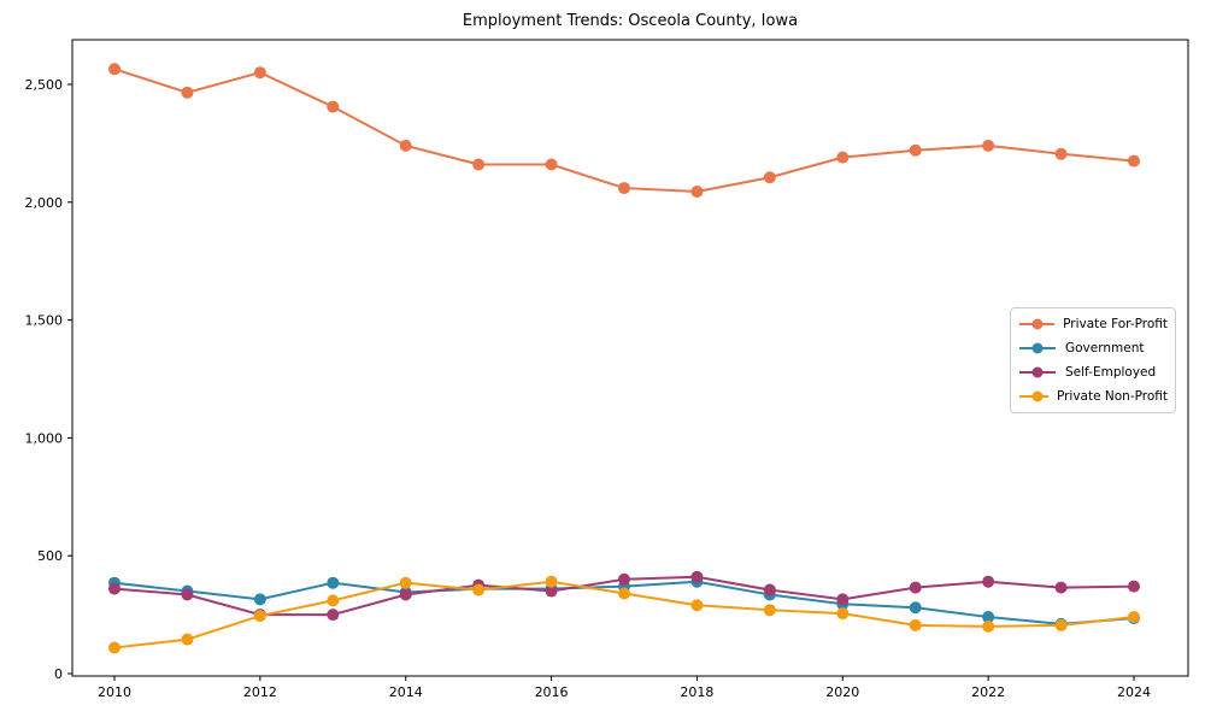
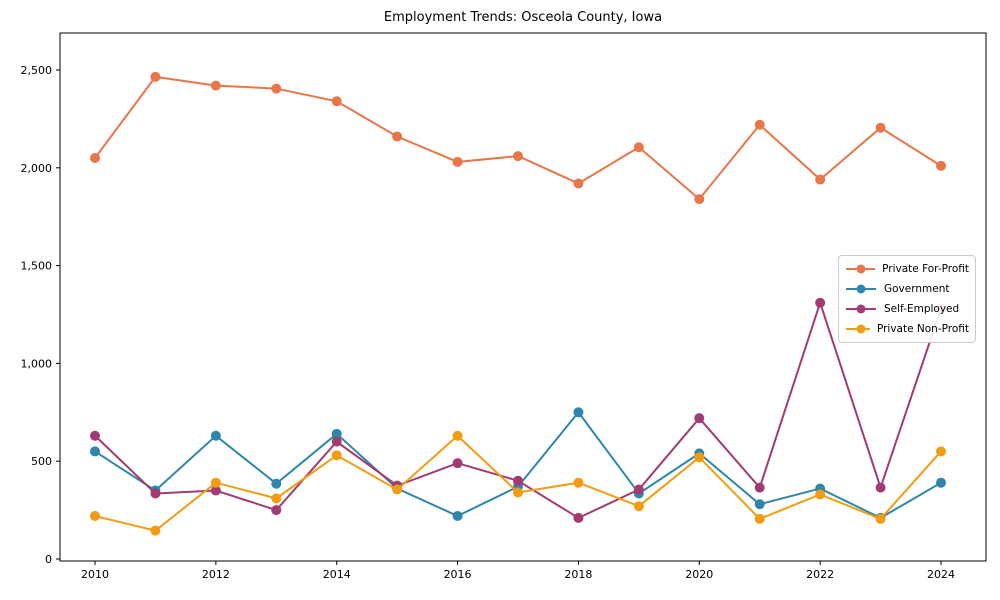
Private For-Profit/2010: 2560 -> 2050
Government/2010: 380 -> 550
Self-Employed/2010: 360 -> 630
Private Non-Profit/2010: 110 -> 220
Private For-Profit/2012: 2550 -> 2420
Government/2012: 320 -> 630
Self-Employed/2012: 250 -> 350
Private Non-Profit/2012: 240 -> 390
Private For-Profit/2014: 2240 -> 2340
Government/2014: 340 -> 640
Self-Employed/2014: 340 -> 600
Private Non-Profit/2014: 380 -> 530
Private For-Profit/2016: 2160 -> 2030
Government/2016: 360 -> 220
Self-Employed/2016: 350 -> 490
Private Non-Profit/2016: 390 -> 630
Private For-Profit/2018: 2040 -> 1920
Government/2018: 390 -> 750
Self-Employed/2018: 410 -> 210
Private Non-Profit/2018: 290 -> 390
Private For-Profit/2020: 2190 -> 1840
Government/2020: 300 -> 540
Self-Employed/2020: 320 -> 720
Private Non-Profit/2020: 260 -> 520
Private For-Profit/2022: 2240 -> 1940
Government/2022: 240 -> 360
Self-Employed/2022: 390 -> 1310
Private Non-Profit/2022: 200 -> 330
Private For-Profit/2024: 2180 -> 2010
Government/2024: 240 -> 390
Self-Employed/2024: 370 -> 1280
Private Non-Profit/2024: 240 -> 550
